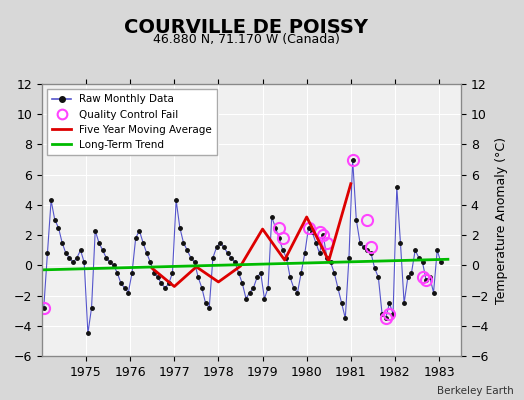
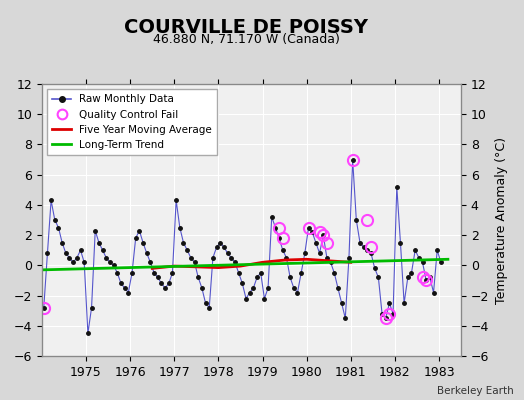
Five Year Moving Average/1977: -1.4 -> -0.1
Five Year Moving Average/1978: -1.1 -> -0.1
Five Year Moving Average/1979: 2.4 -> 0.2
Five Year Moving Average/1980: 3.2 -> 0.4
Five Year Moving Average/1981: 5.4 -> 0.2
